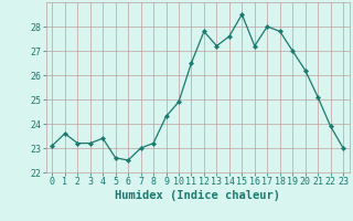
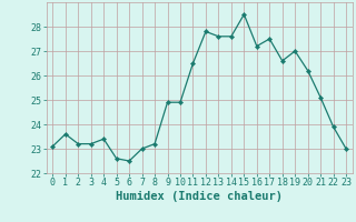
9: 24.3 -> 24.9
13: 27.2 -> 27.6
17: 28.0 -> 27.5
18: 27.8 -> 26.6
